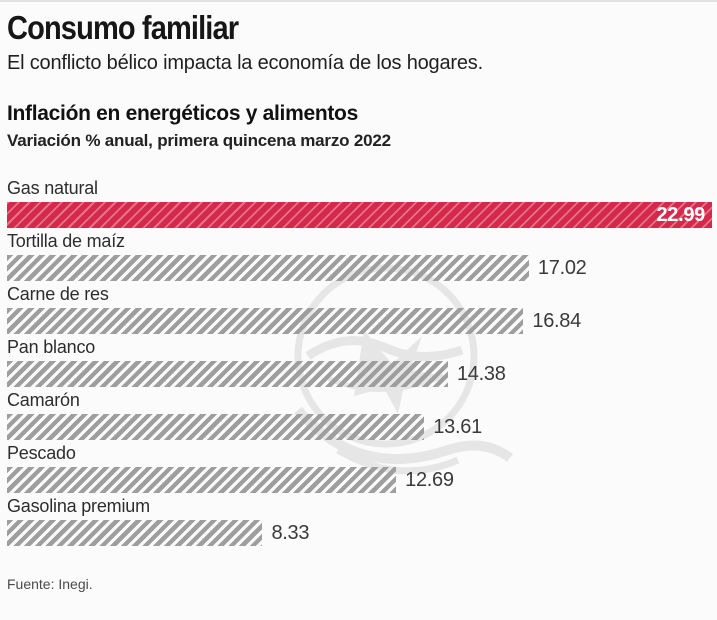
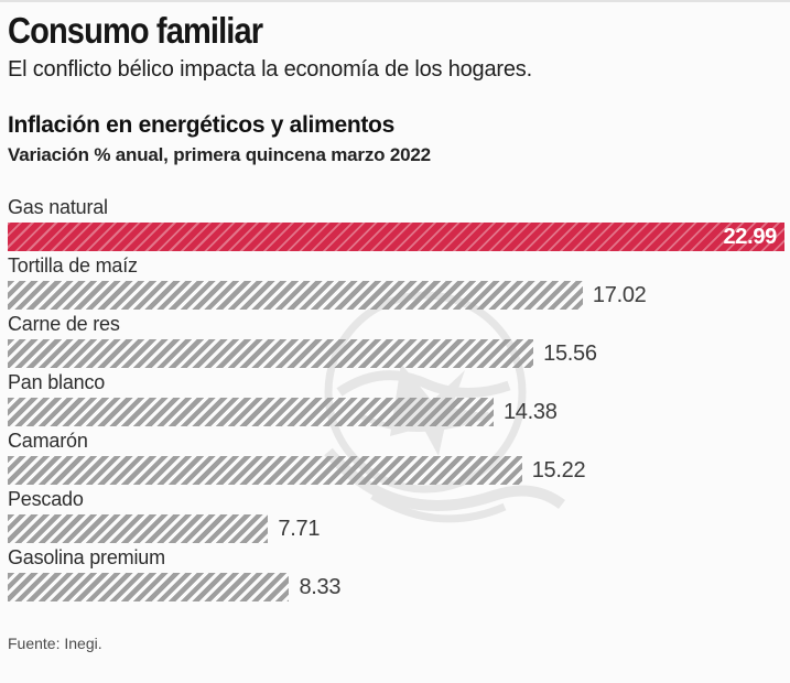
Carne de res: 16.84 -> 15.56
Camarón: 13.61 -> 15.22
Pescado: 12.69 -> 7.71
